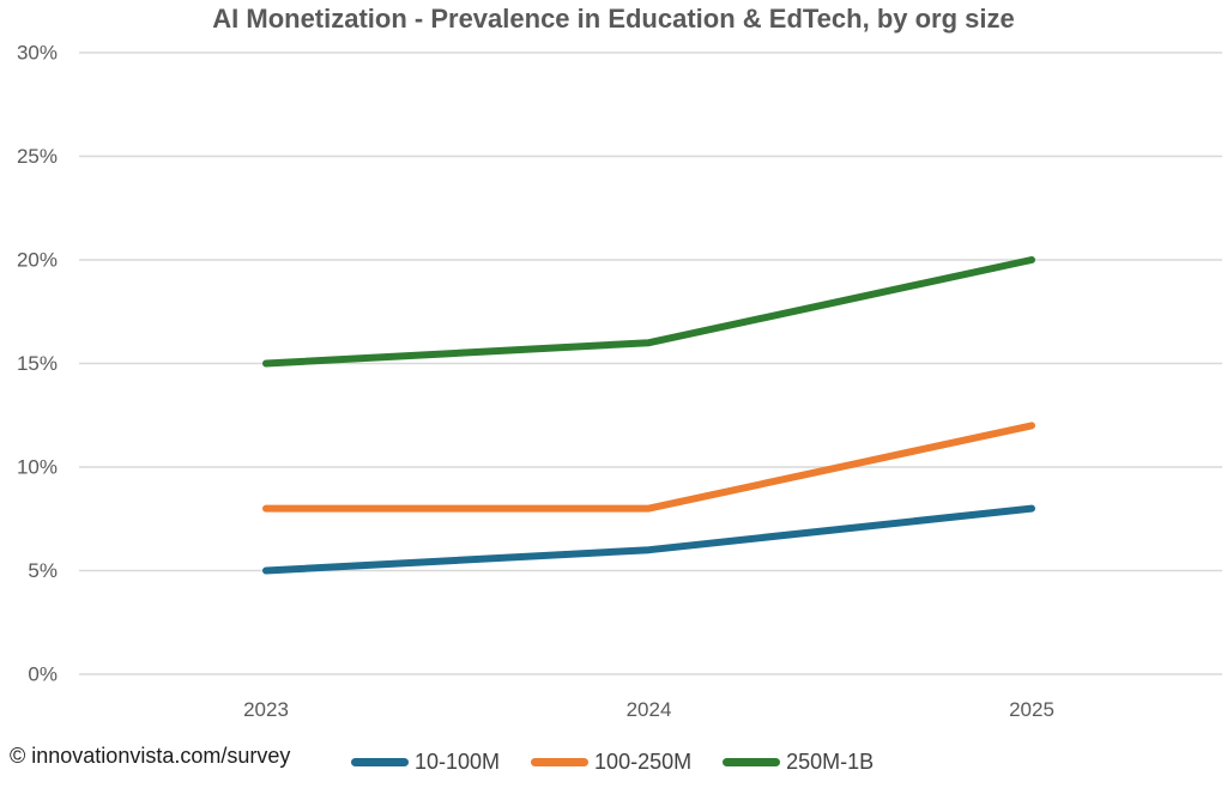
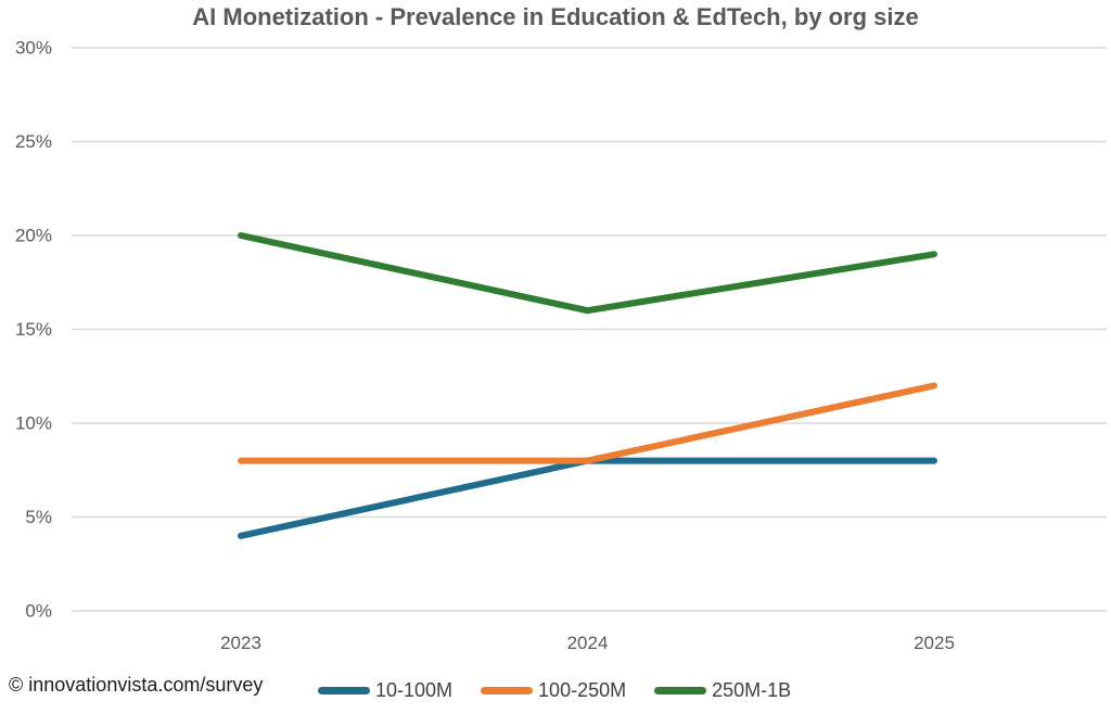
10-100M/2023: 5% -> 4%
250M-1B/2023: 15% -> 20%
10-100M/2024: 6% -> 8%
250M-1B/2025: 20% -> 19%
